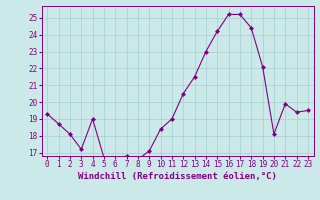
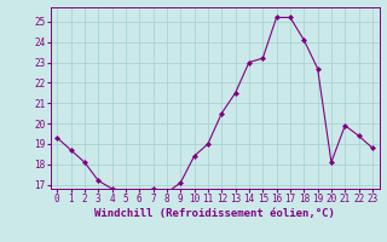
4: 19.0 -> 16.8
15: 24.2 -> 23.2
18: 24.4 -> 24.1
19: 22.1 -> 22.7
23: 19.5 -> 18.8
